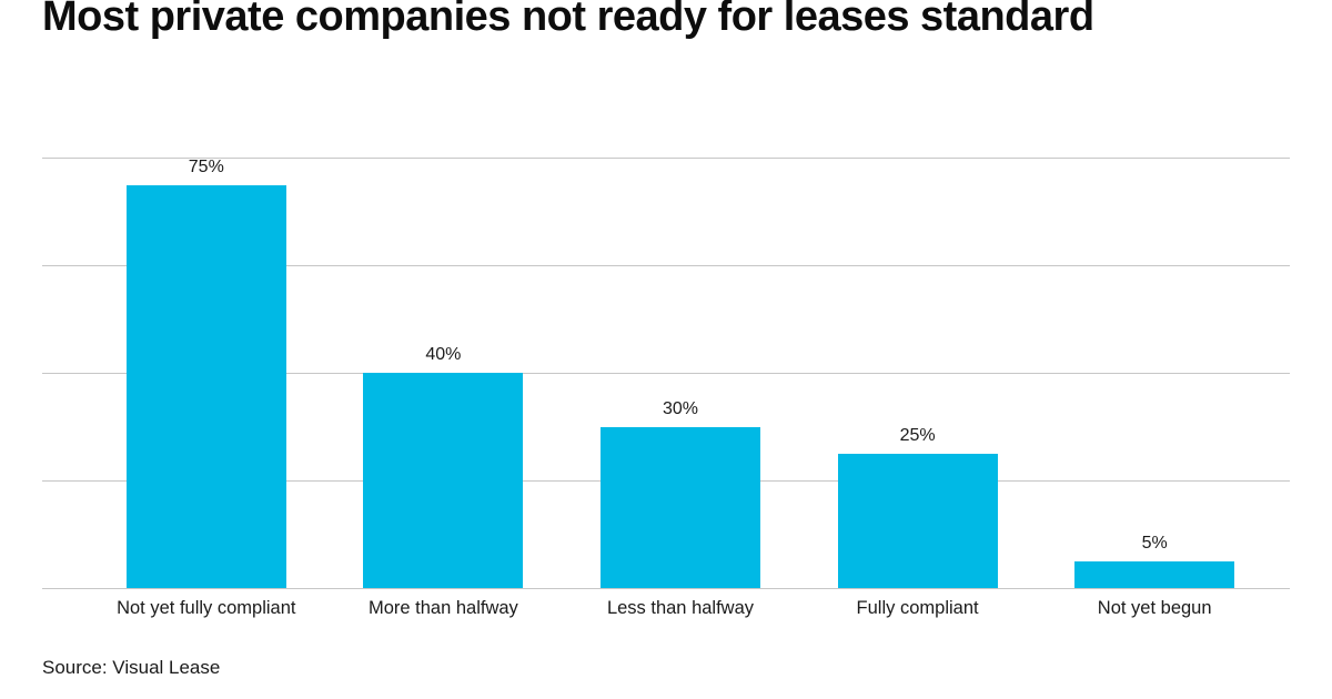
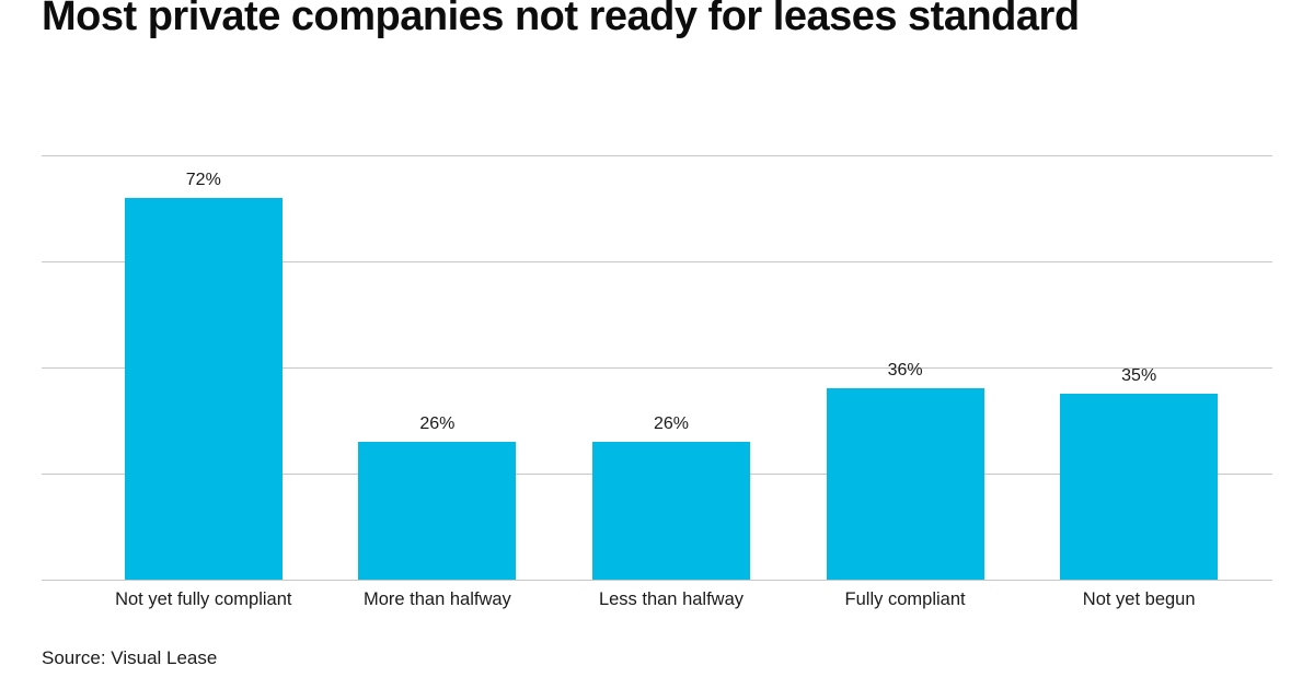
Not yet fully compliant: 75% -> 72%
More than halfway: 40% -> 26%
Less than halfway: 30% -> 26%
Fully compliant: 25% -> 36%
Not yet begun: 5% -> 35%
